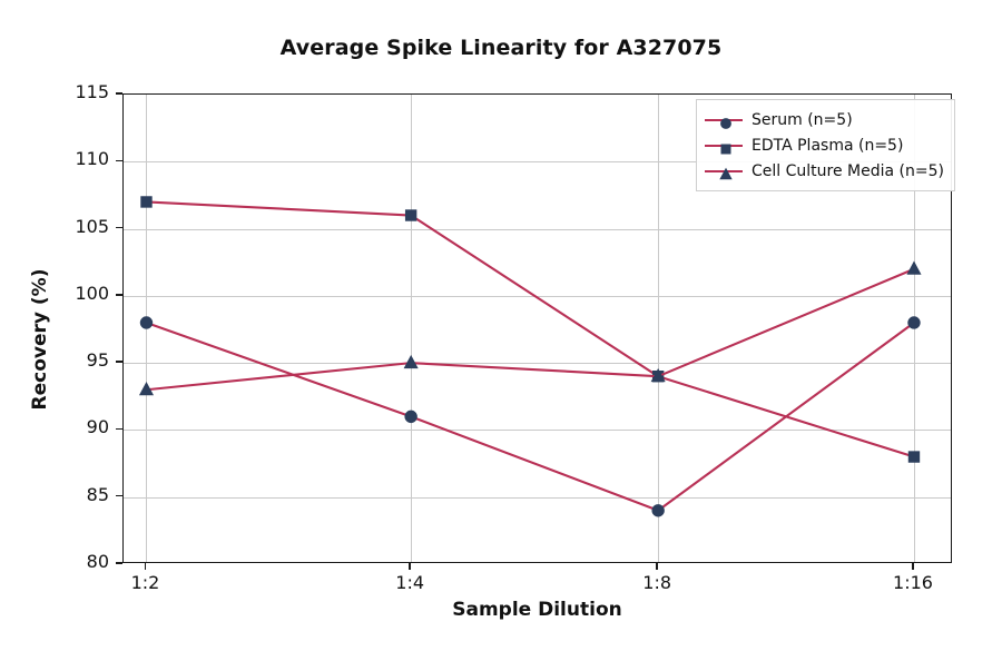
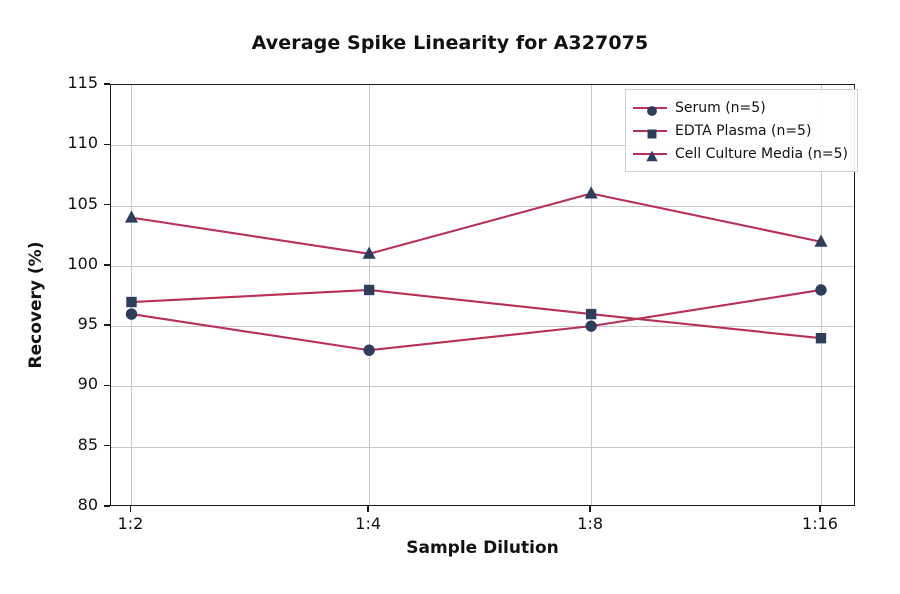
Serum (n=5)/1:2: 98 -> 96
EDTA Plasma (n=5)/1:2: 107 -> 97
Cell Culture Media (n=5)/1:2: 93 -> 104
Serum (n=5)/1:4: 91 -> 93
EDTA Plasma (n=5)/1:4: 106 -> 98
Cell Culture Media (n=5)/1:4: 95 -> 101
Serum (n=5)/1:8: 84 -> 95
EDTA Plasma (n=5)/1:8: 94 -> 96
Cell Culture Media (n=5)/1:8: 94 -> 106
EDTA Plasma (n=5)/1:16: 88 -> 94
